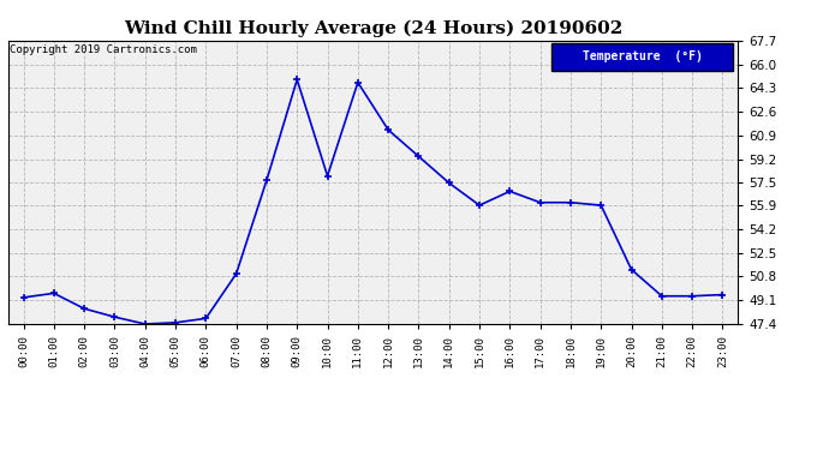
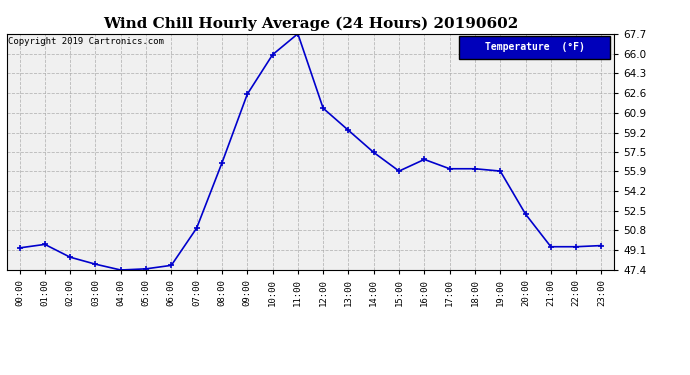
08:00: 57.7 -> 56.6
09:00: 64.9 -> 62.5
10:00: 58.0 -> 65.9
11:00: 64.7 -> 67.7
20:00: 51.3 -> 52.2
